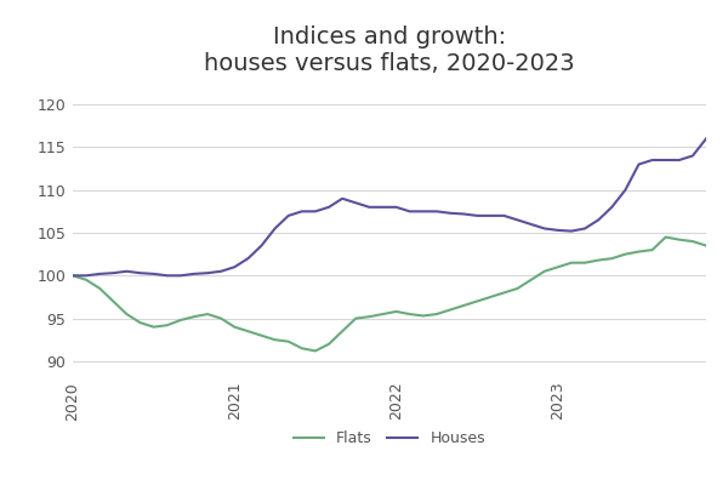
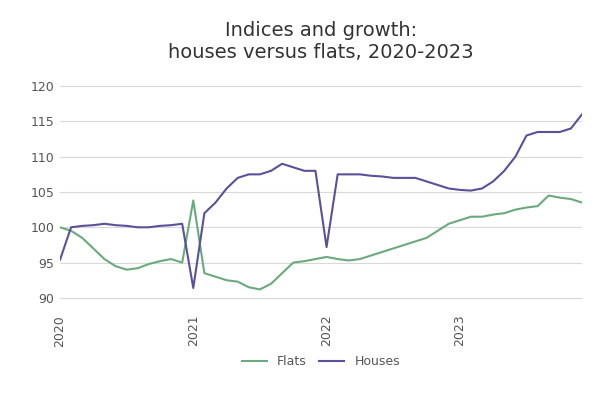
Houses/2020: 100.0 -> 95.4
Flats/2021: 94.0 -> 103.8
Houses/2021: 101.0 -> 91.4
Houses/2022: 108.0 -> 97.2
